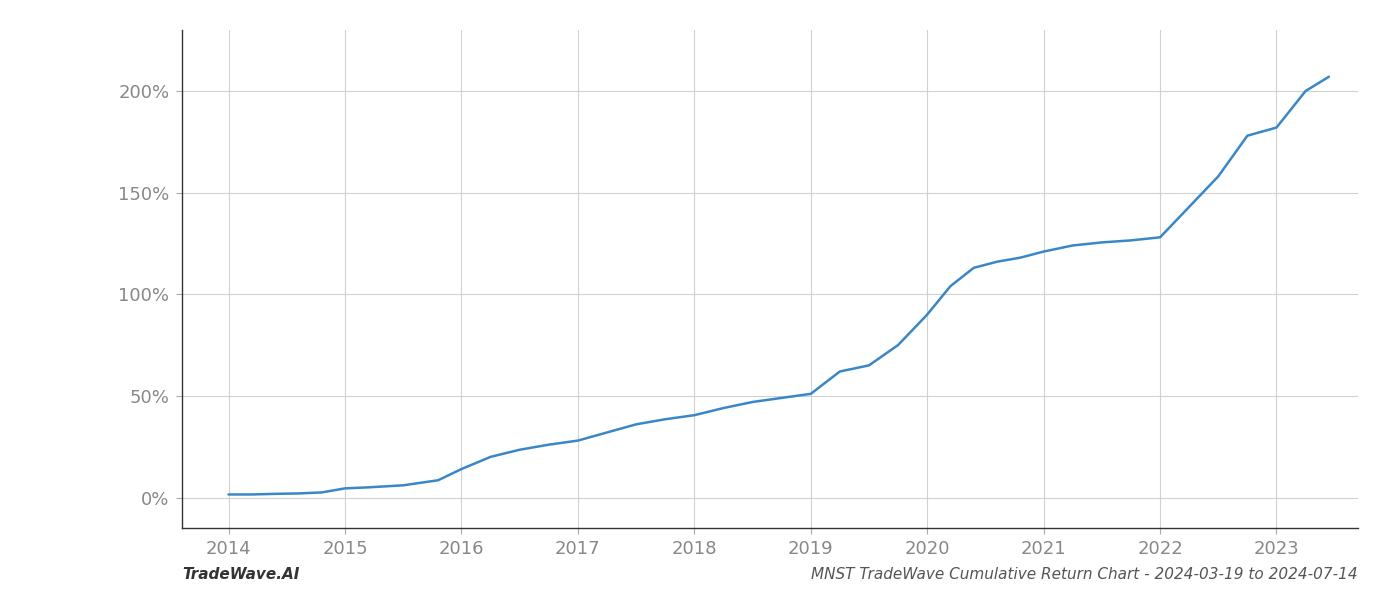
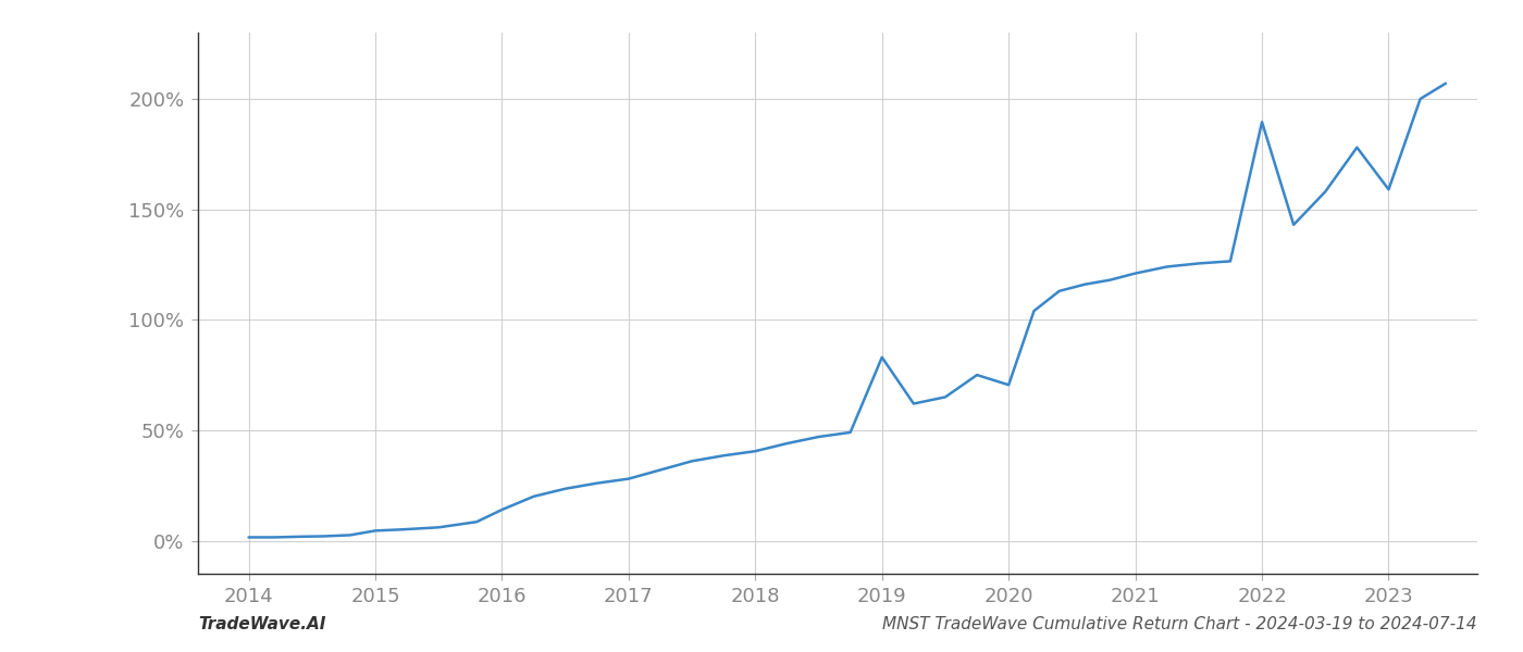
2019: 51.0% -> 83.0%
2020: 90.0% -> 70.5%
2022: 128.0% -> 189.5%
2023: 182.0% -> 159.0%
